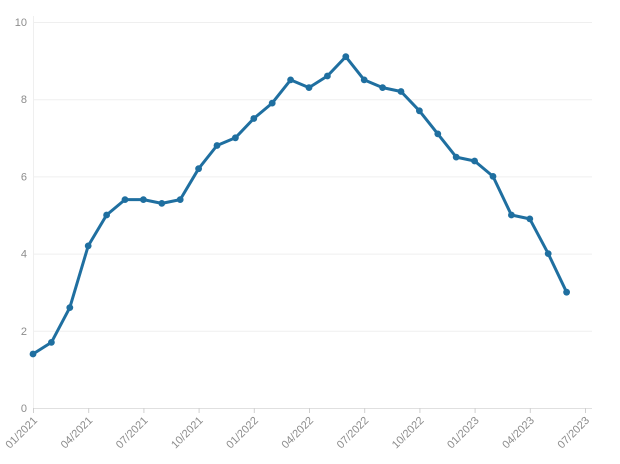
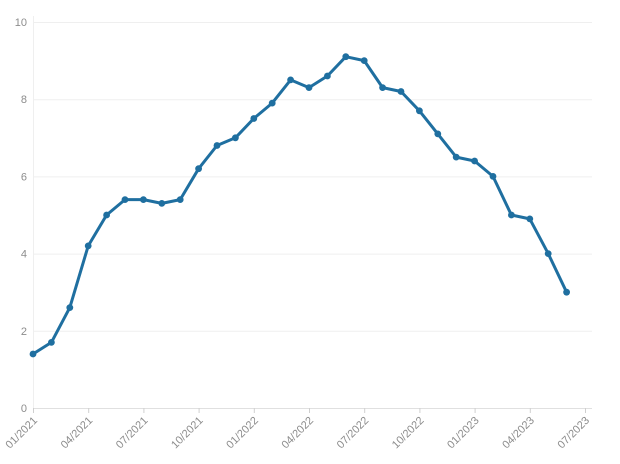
07/2022: 8.5 -> 9.0
